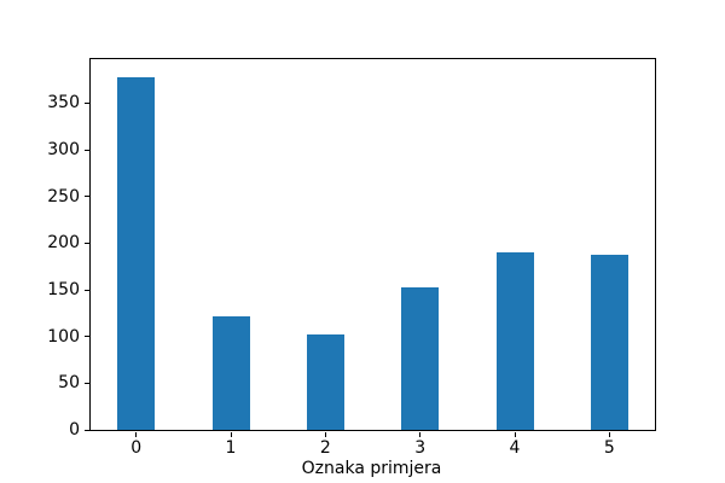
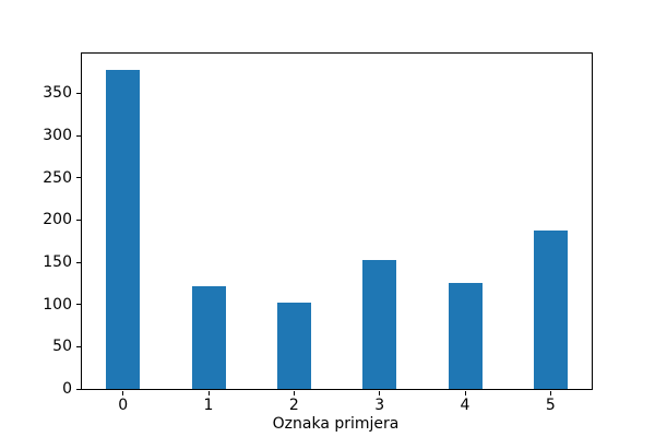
4: 190 -> 130
